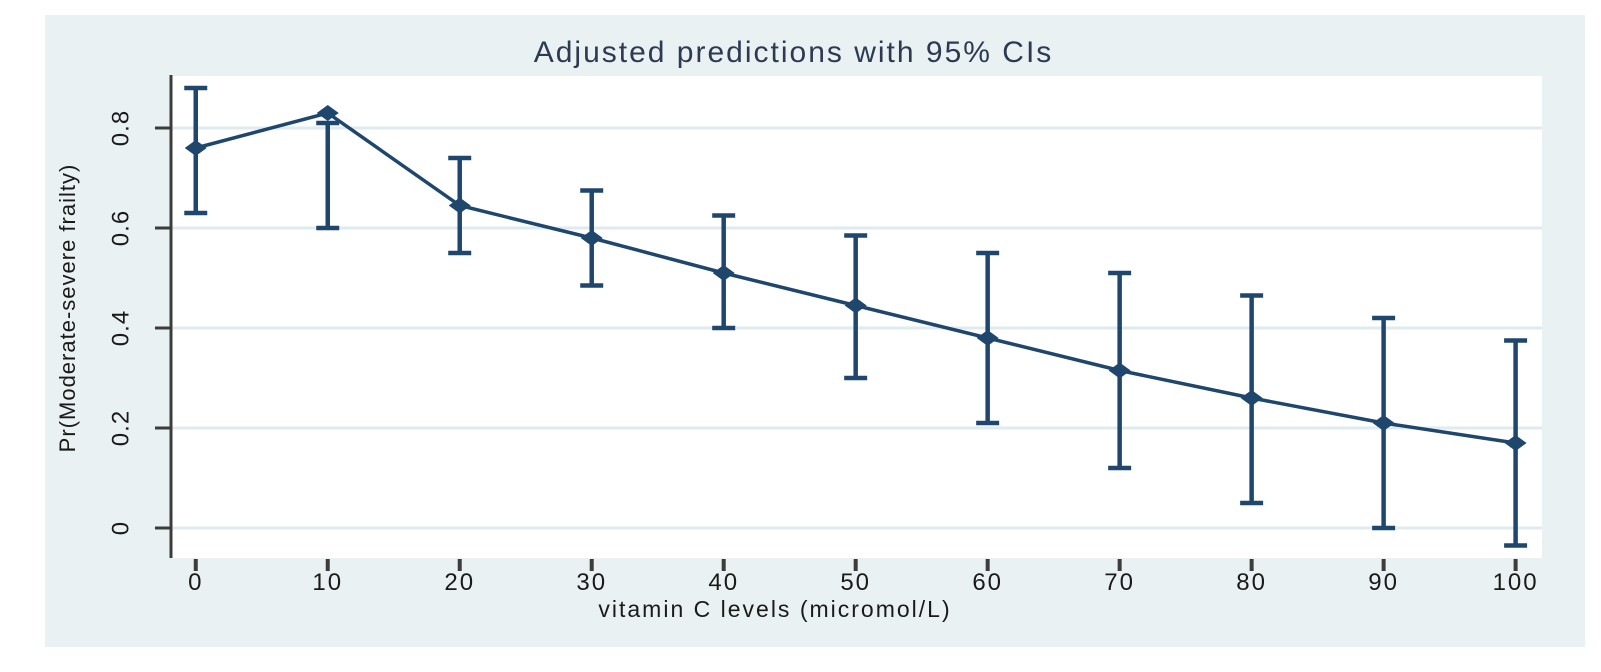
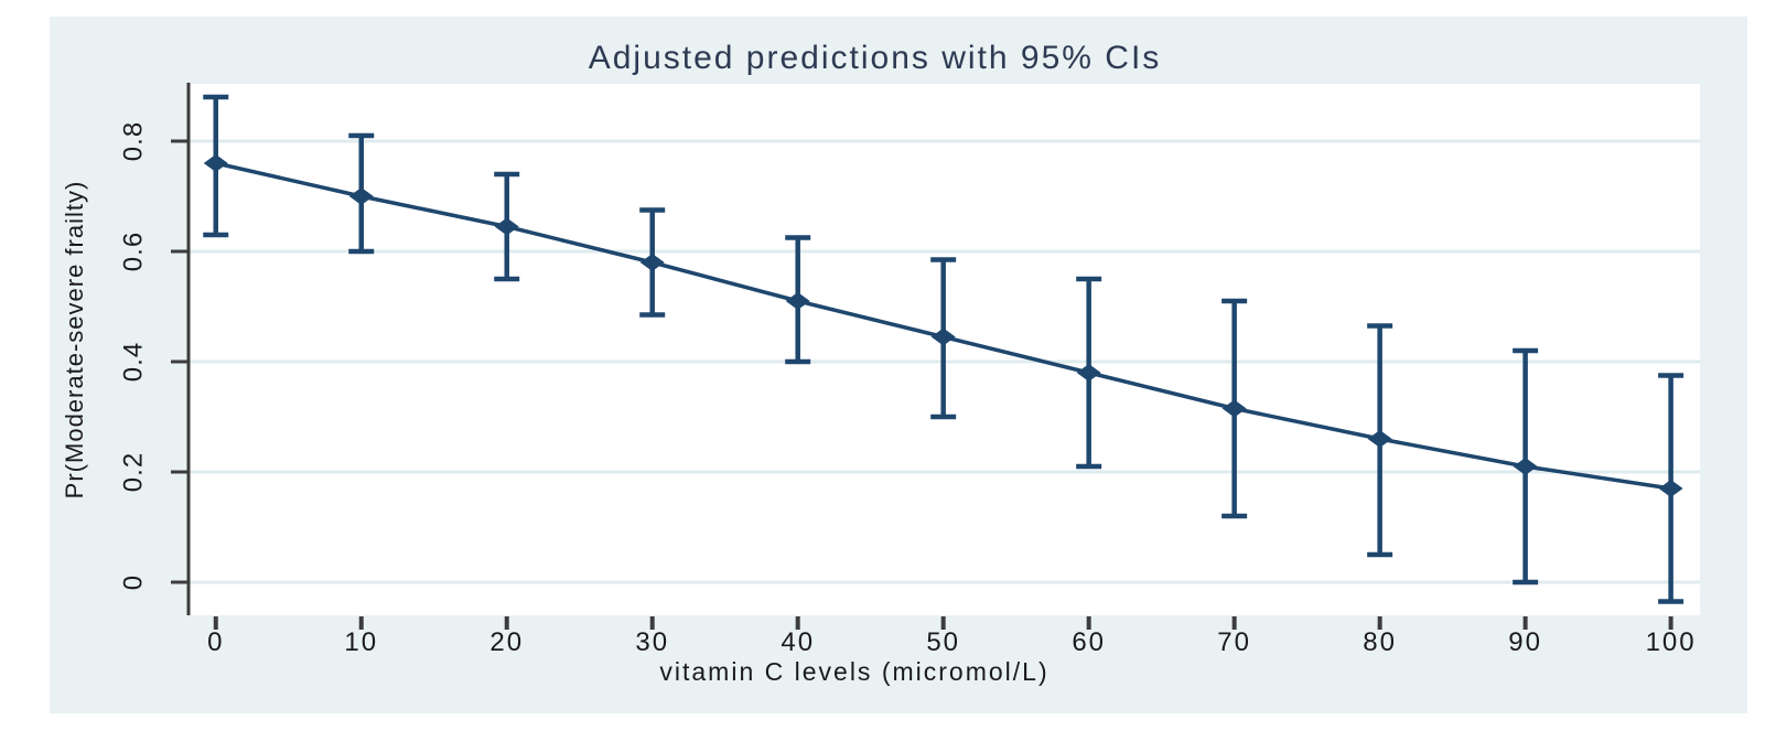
10: 0.83 -> 0.70
